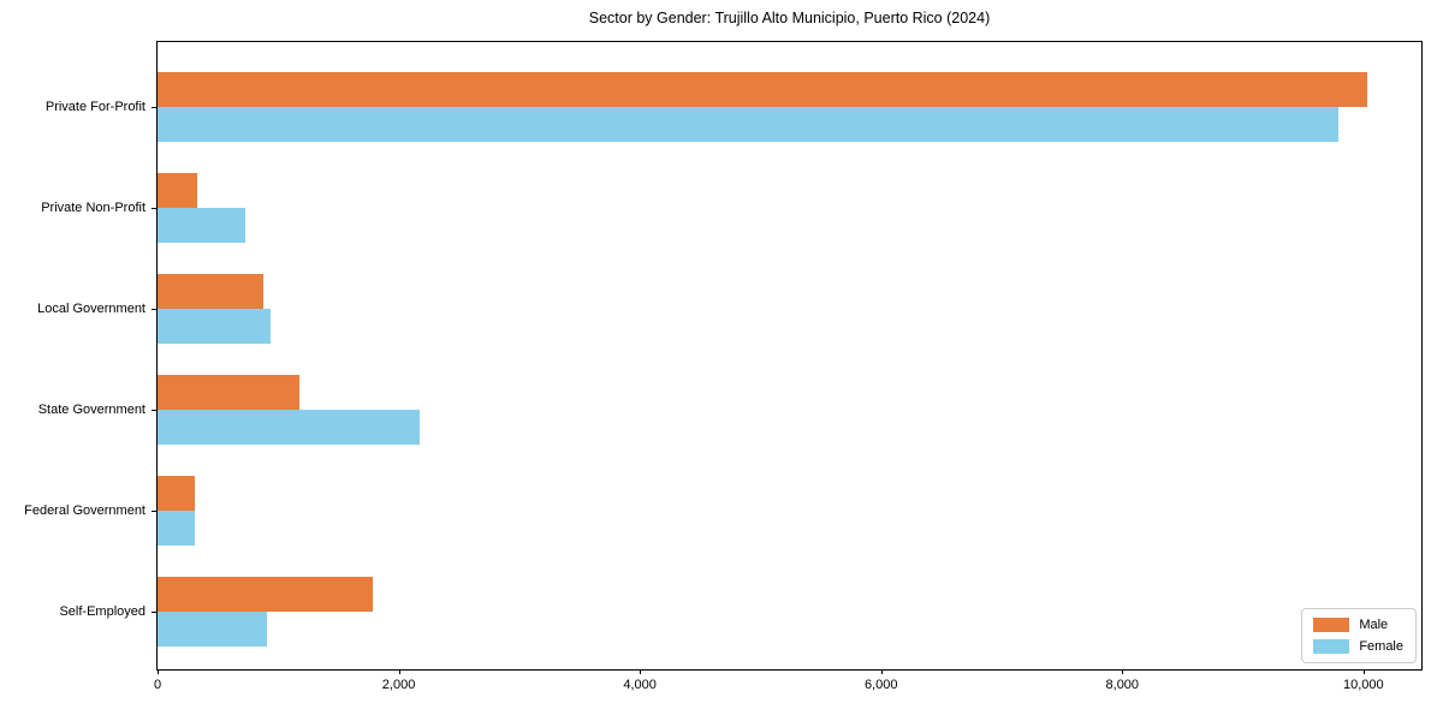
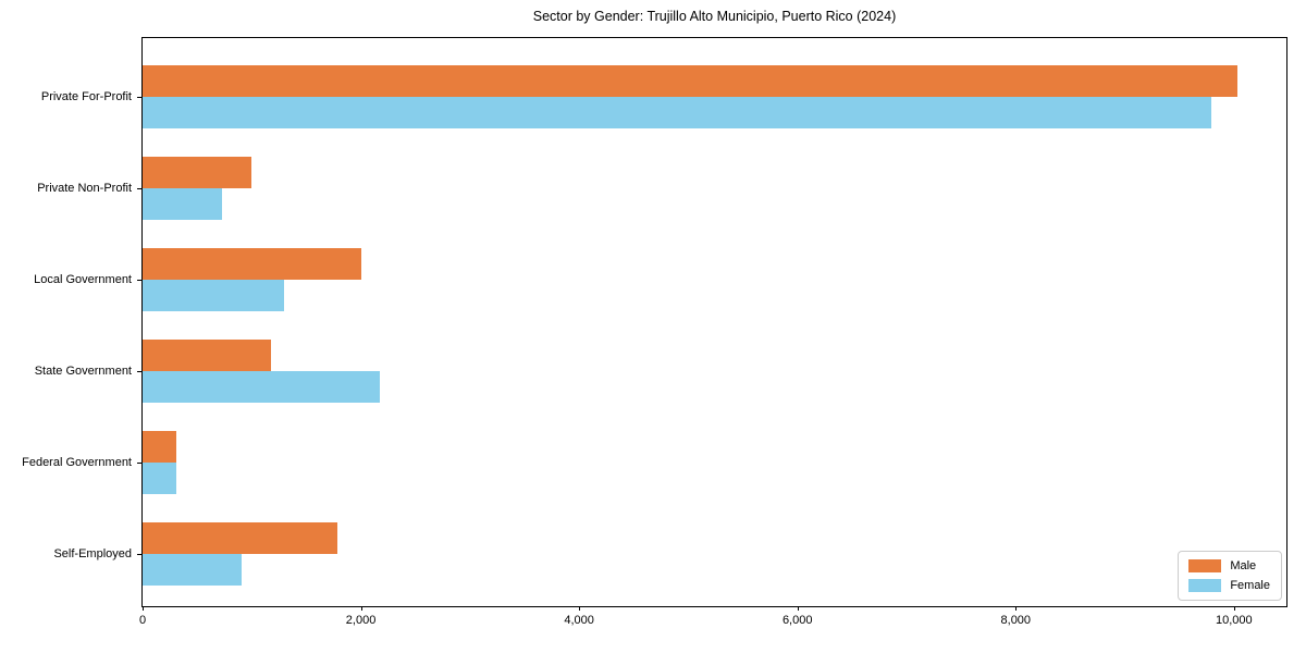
Male/Private Non-Profit: 300 -> 1000
Male/Local Government: 900 -> 2000
Female/Local Government: 900 -> 1300
